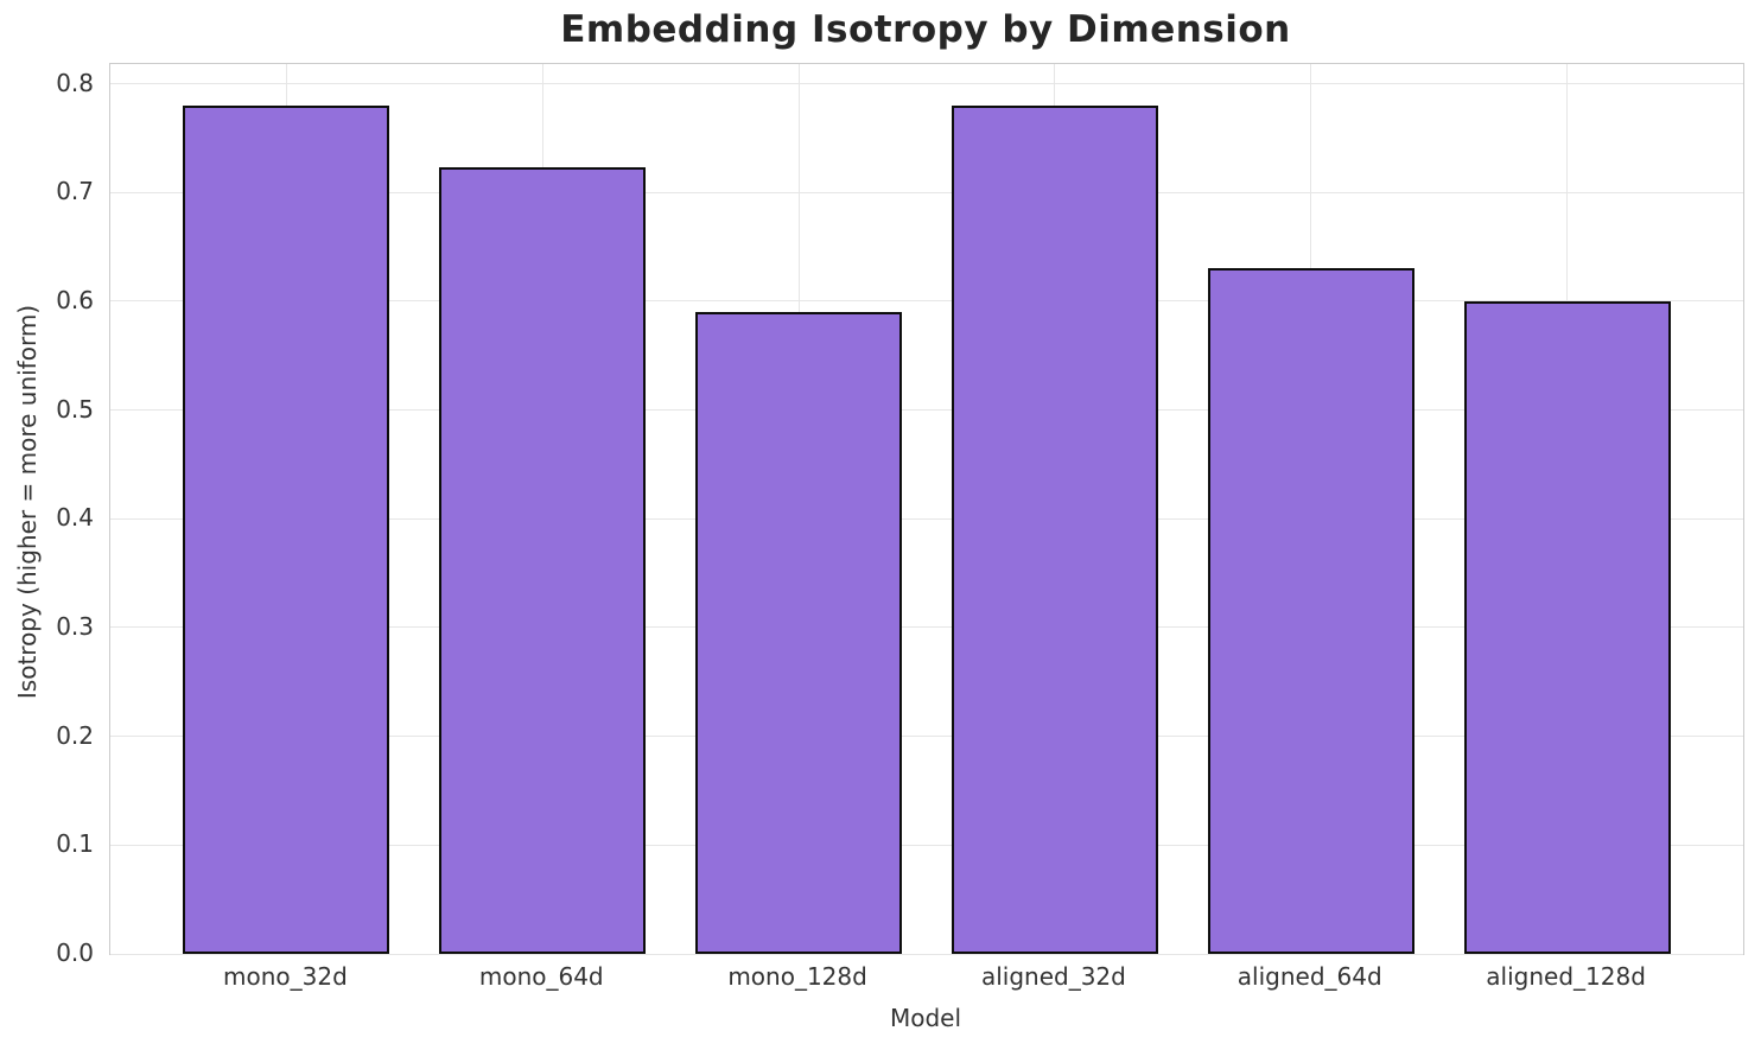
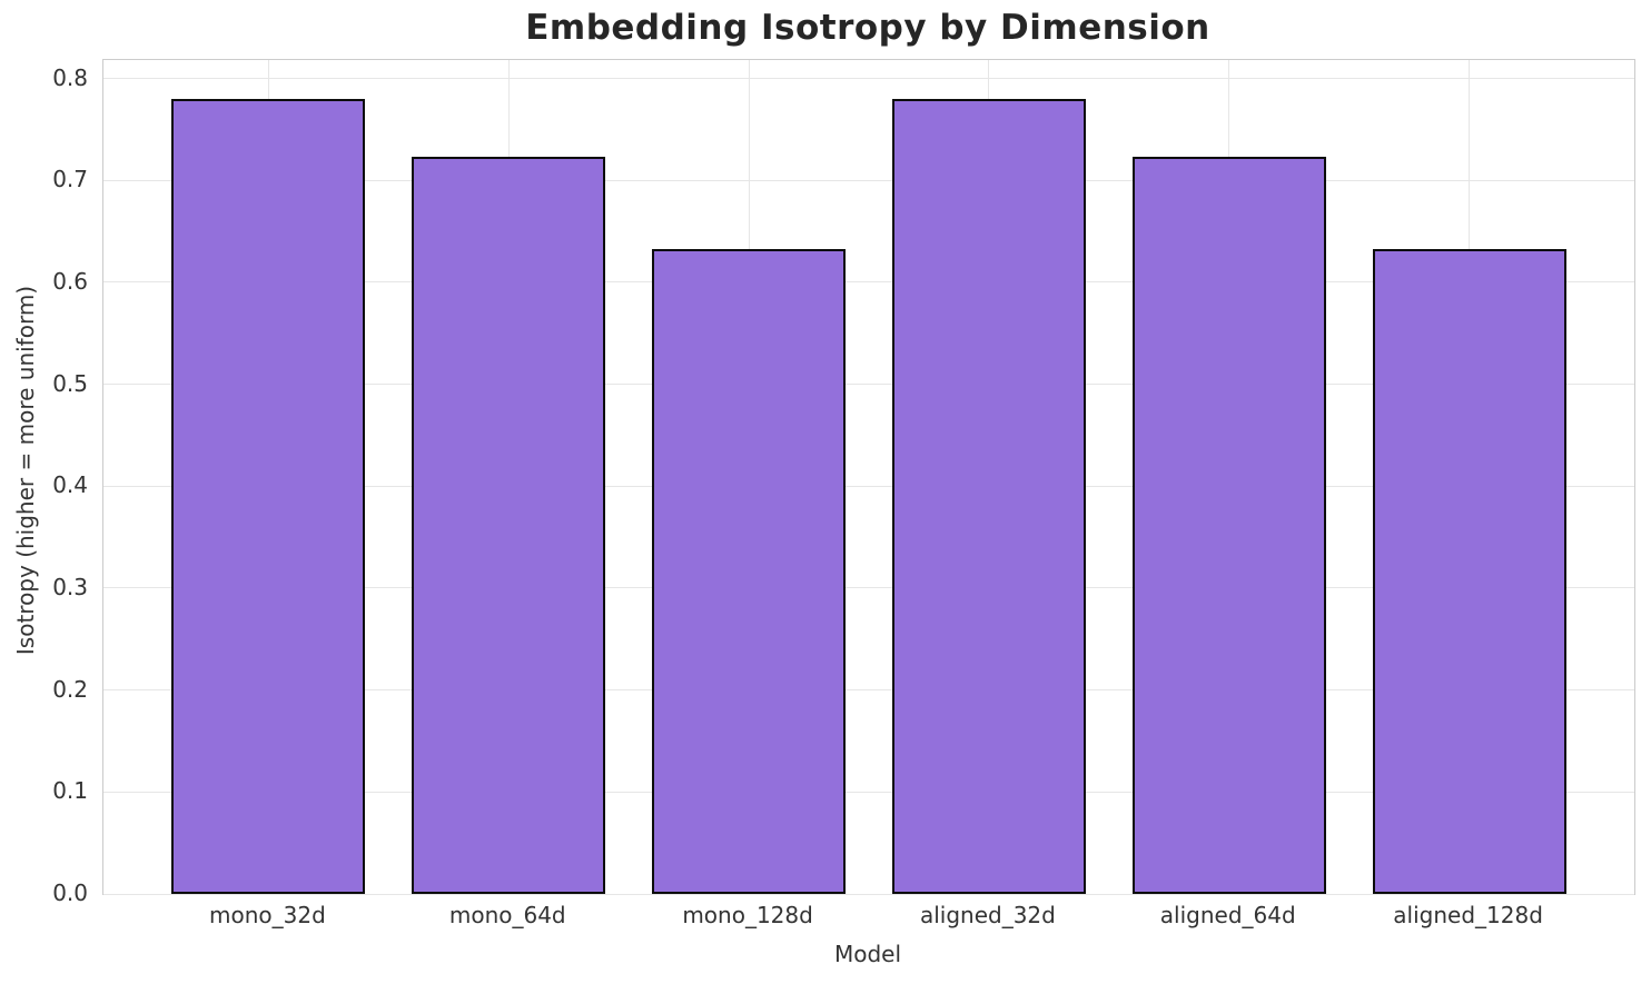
mono_128d: 0.59 -> 0.63
aligned_64d: 0.63 -> 0.72
aligned_128d: 0.60 -> 0.63
